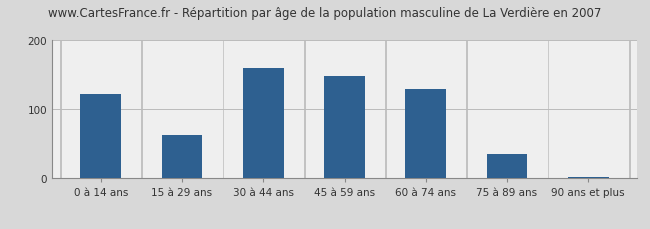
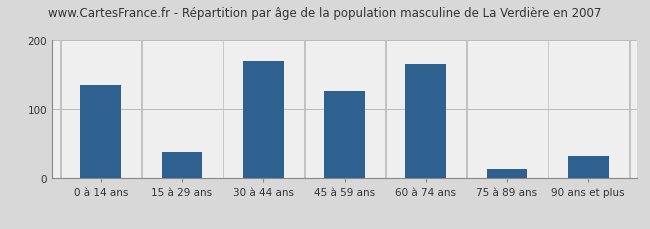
0 à 14 ans: 122 -> 136
15 à 29 ans: 63 -> 38
30 à 44 ans: 160 -> 170
45 à 59 ans: 148 -> 126
60 à 74 ans: 130 -> 166
75 à 89 ans: 35 -> 14
90 ans et plus: 2 -> 32
